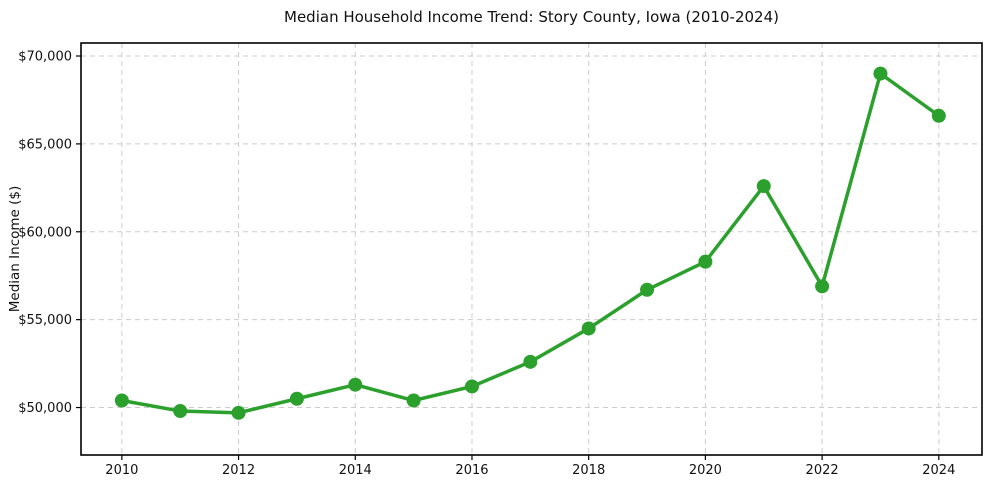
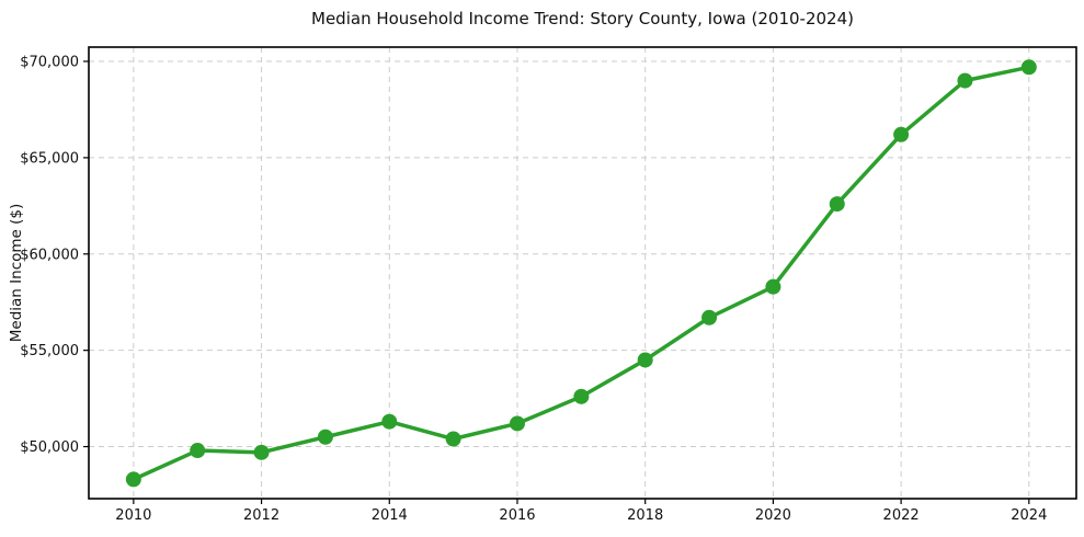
2010: $50400 -> $48300
2022: $56900 -> $66200
2024: $66600 -> $69700
